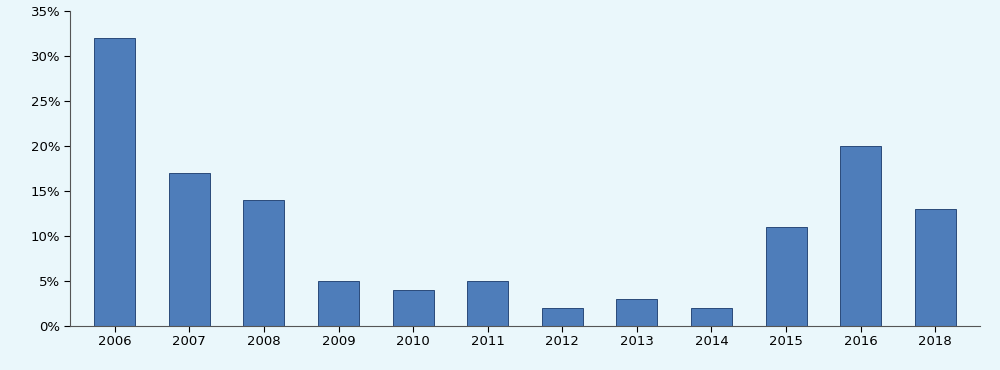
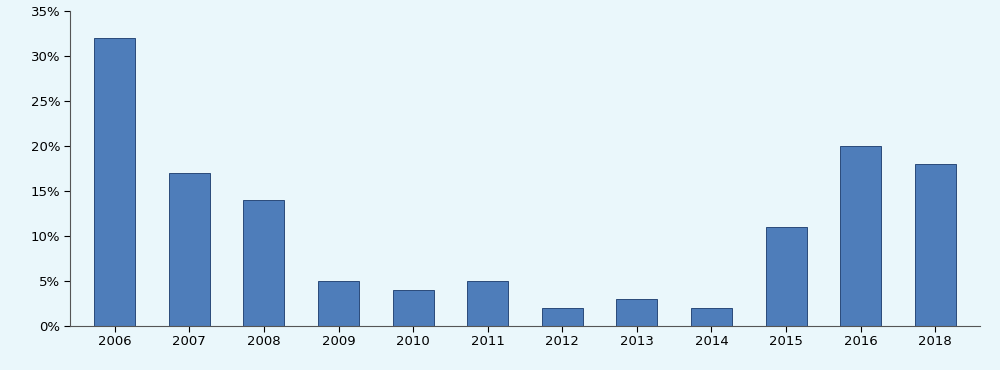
2018: 13% -> 18%
